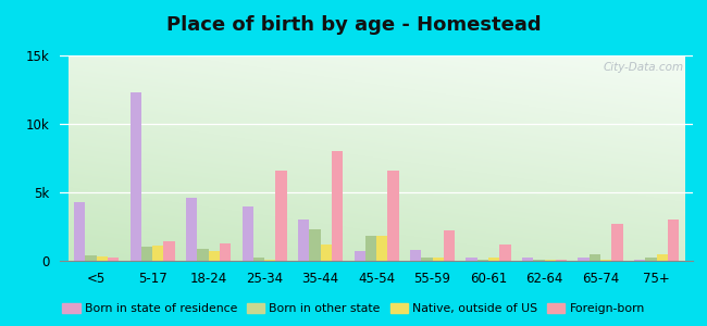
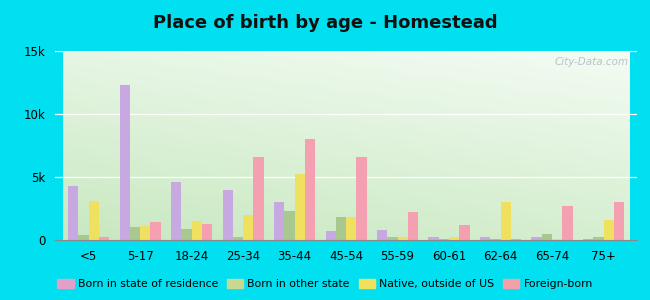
Native, outside of US/<5: 0.3k -> 3.1k
Native, outside of US/18-24: 0.7k -> 1.5k
Native, outside of US/25-34: 0.1k -> 2.0k
Native, outside of US/35-44: 1.2k -> 5.2k
Native, outside of US/62-64: 0.1k -> 3.0k
Native, outside of US/75+: 0.5k -> 1.6k
